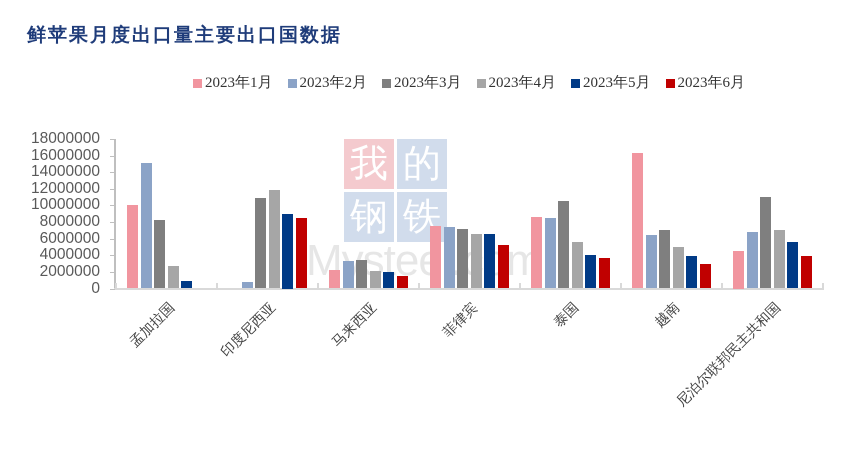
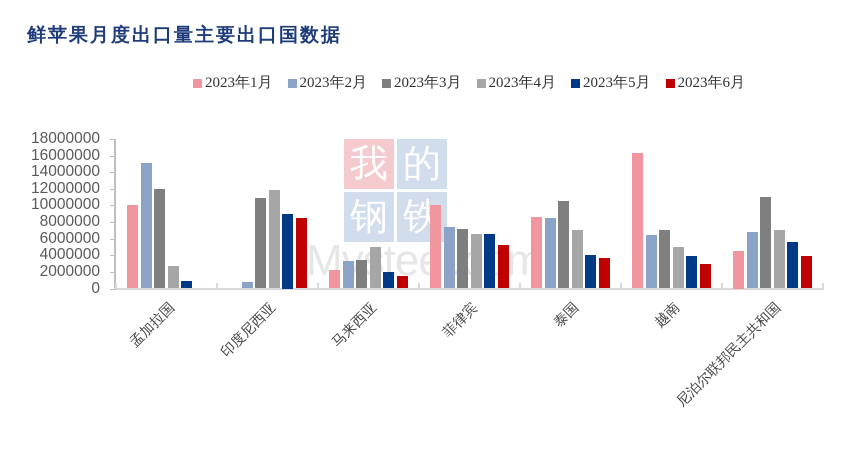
2023年3月/孟加拉国: 8000000 -> 12000000
2023年4月/马来西亚: 2000000 -> 5000000
2023年1月/菲律宾: 8000000 -> 10000000
2023年4月/泰国: 6000000 -> 7000000
